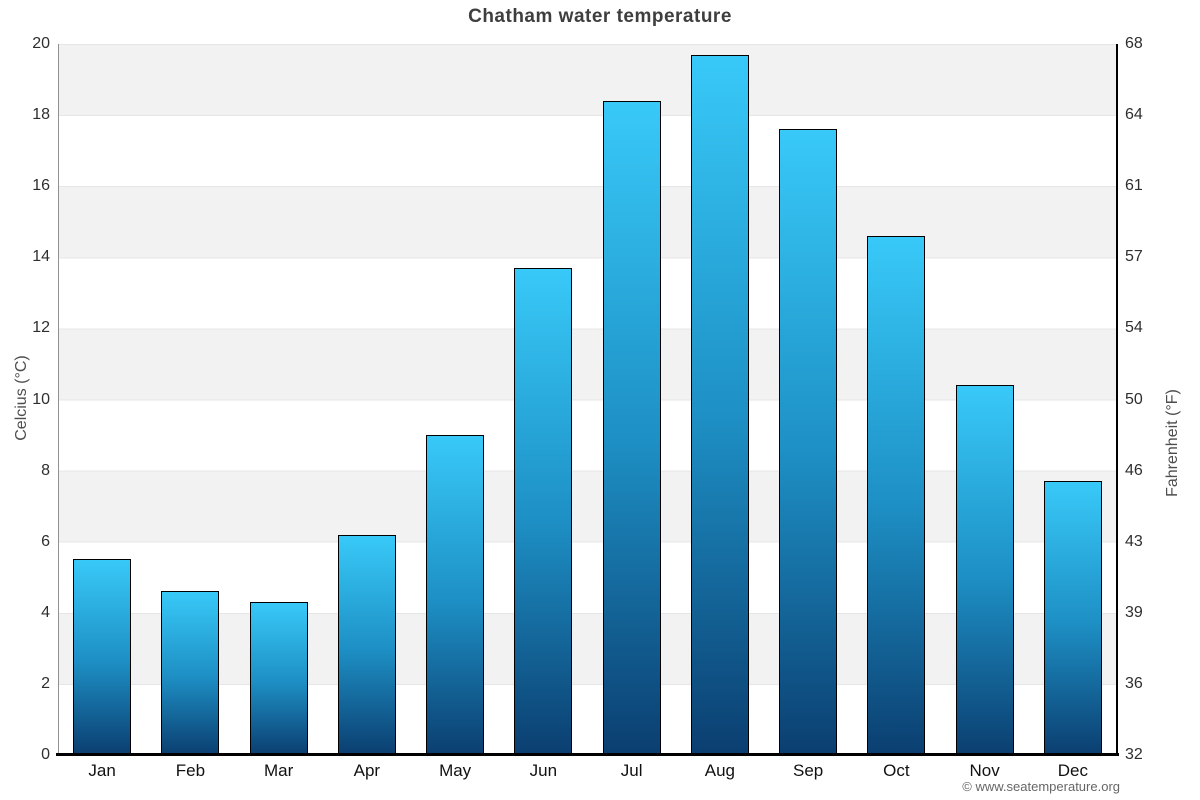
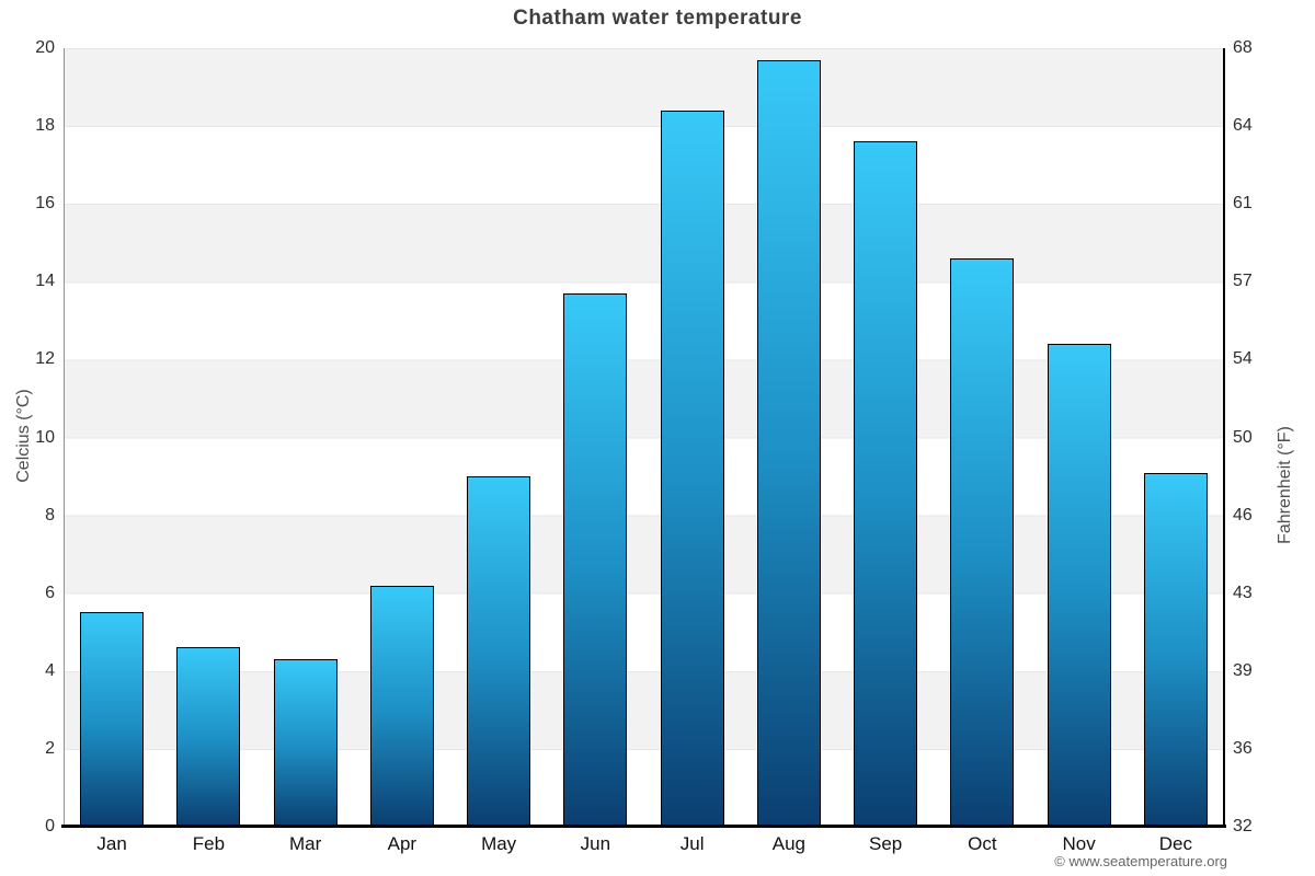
Nov: 10.4 -> 12.4
Dec: 7.7 -> 9.1
